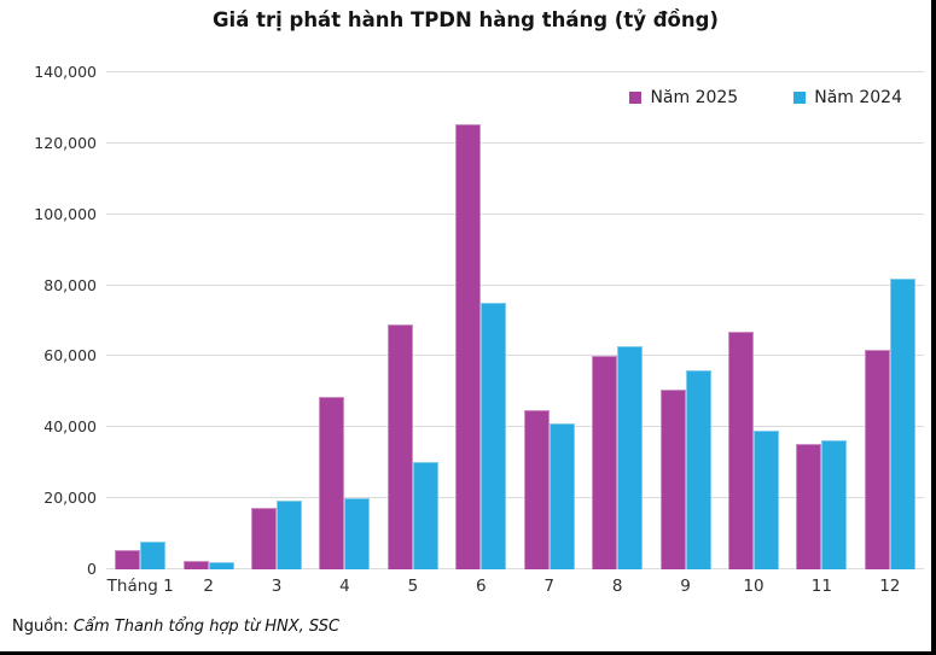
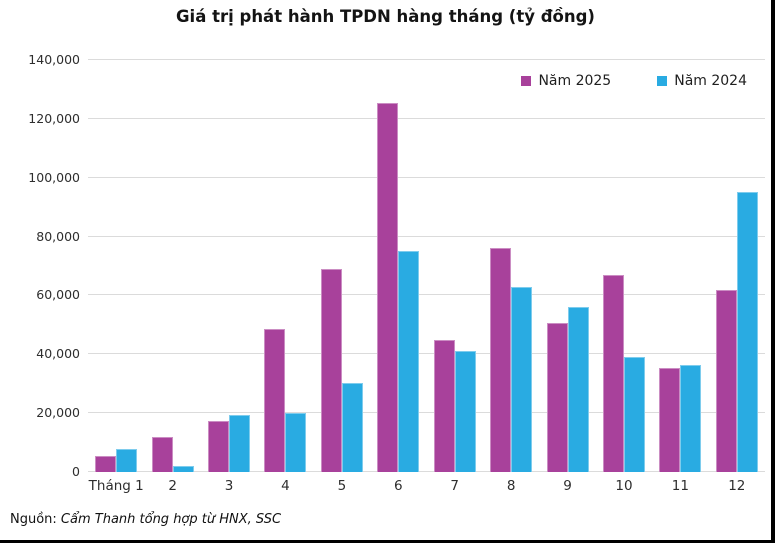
Năm 2025/2: 2000 -> 12000
Năm 2025/8: 60000 -> 76000
Năm 2024/12: 82000 -> 95000
